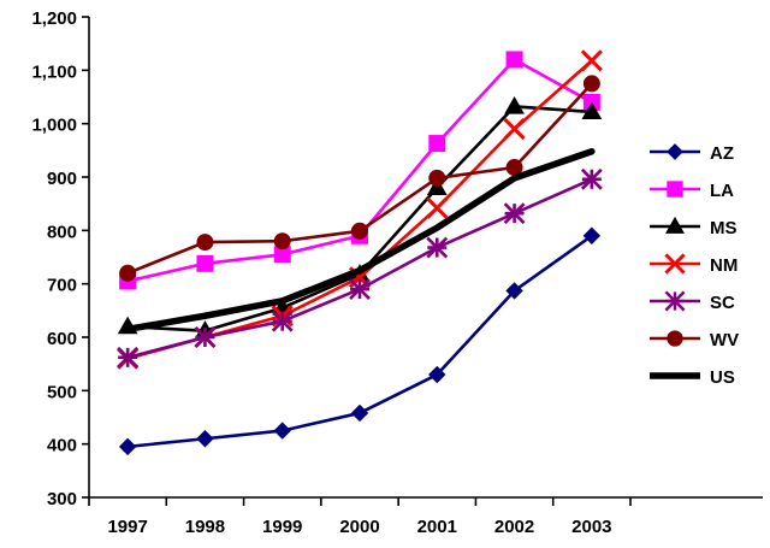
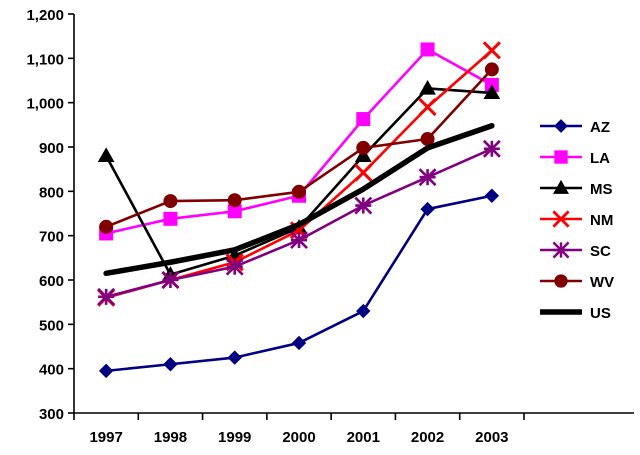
MS/1997: 620 -> 880
AZ/2002: 690 -> 760
